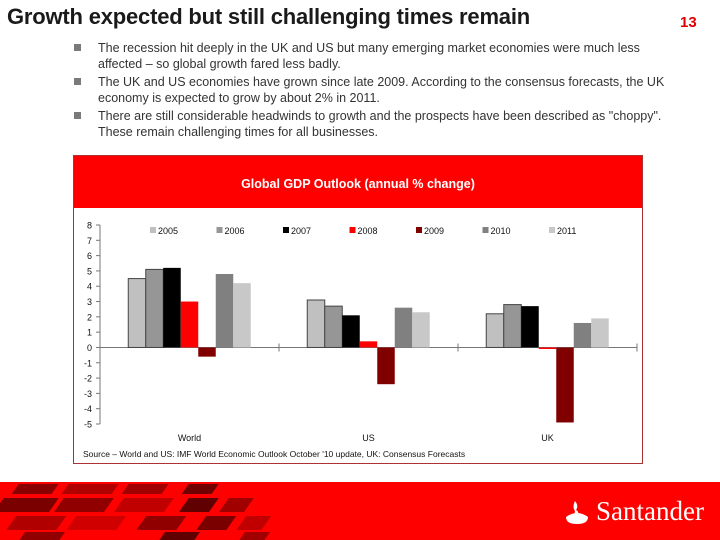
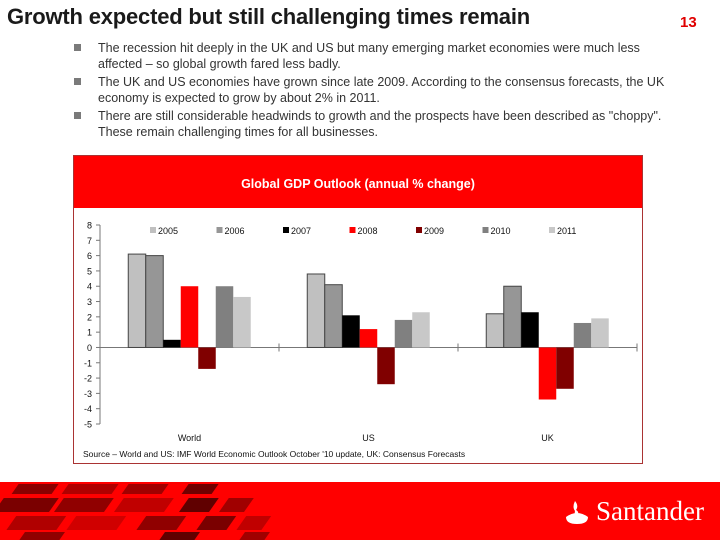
2005/World: 4.5 -> 6.1
2006/World: 5.1 -> 6.0
2007/World: 5.2 -> 0.5
2008/World: 3.0 -> 4.0
2009/World: -0.6 -> -1.4
2010/World: 4.8 -> 4.0
2011/World: 4.2 -> 3.3
2005/US: 3.1 -> 4.8
2006/US: 2.7 -> 4.1
2008/US: 0.4 -> 1.2
2010/US: 2.6 -> 1.8
2006/UK: 2.8 -> 4.0
2007/UK: 2.7 -> 2.3
2008/UK: -0.1 -> -3.4
2009/UK: -4.9 -> -2.7
